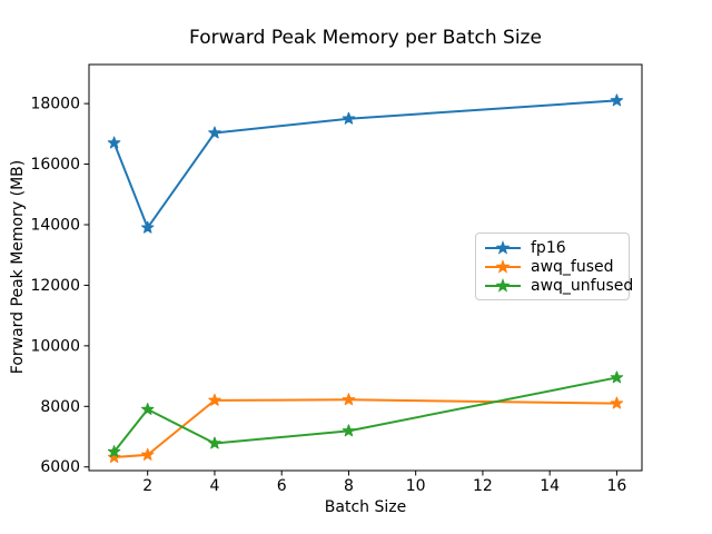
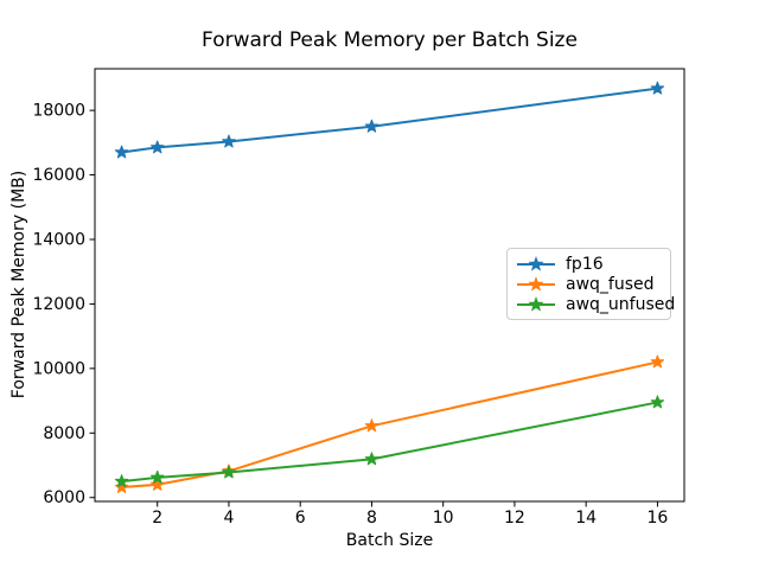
fp16/2: 13900 -> 16800
awq_unfused/2: 7900 -> 6600
awq_fused/4: 8200 -> 6800
fp16/16: 18100 -> 18700
awq_fused/16: 8100 -> 10200
